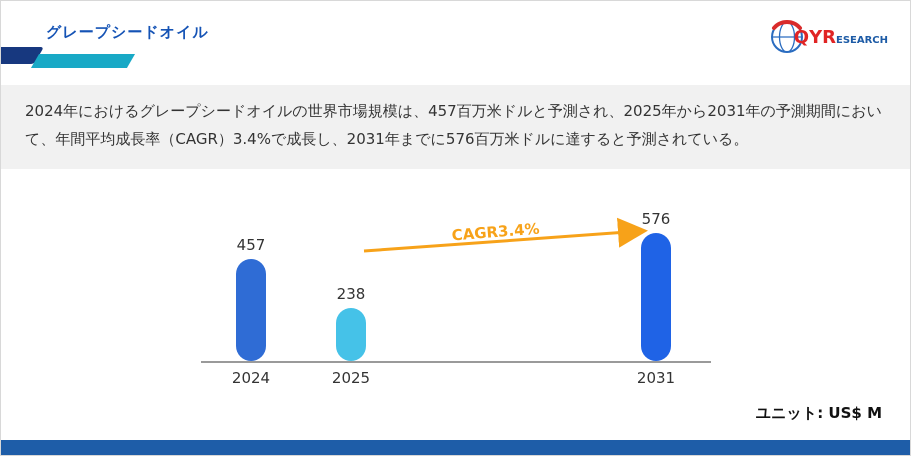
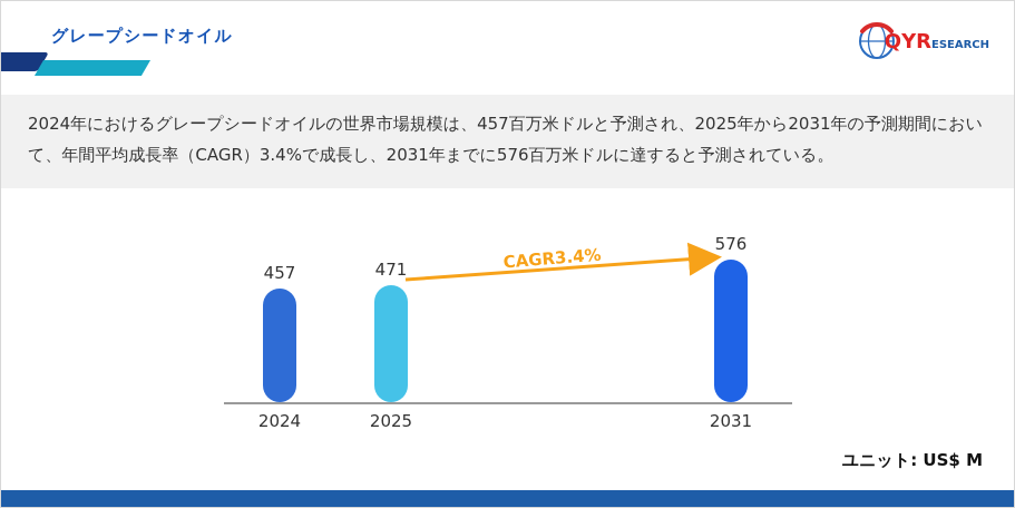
2025: 238 -> 471
